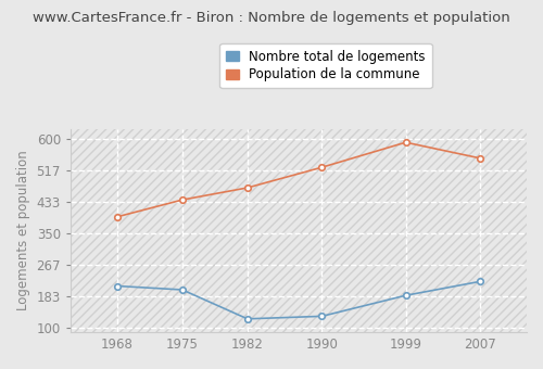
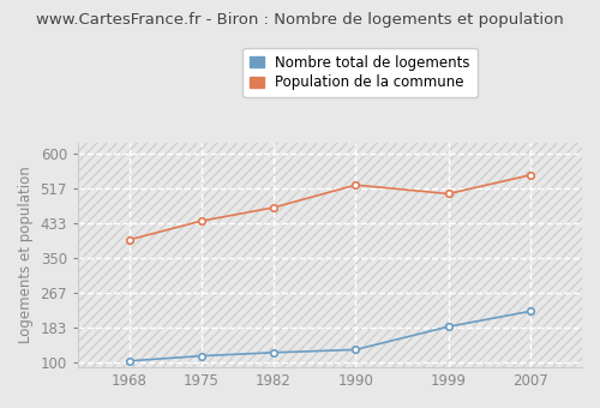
Nombre total de logements/1968: 210 -> 103
Nombre total de logements/1975: 200 -> 115
Population de la commune/1999: 590 -> 503
